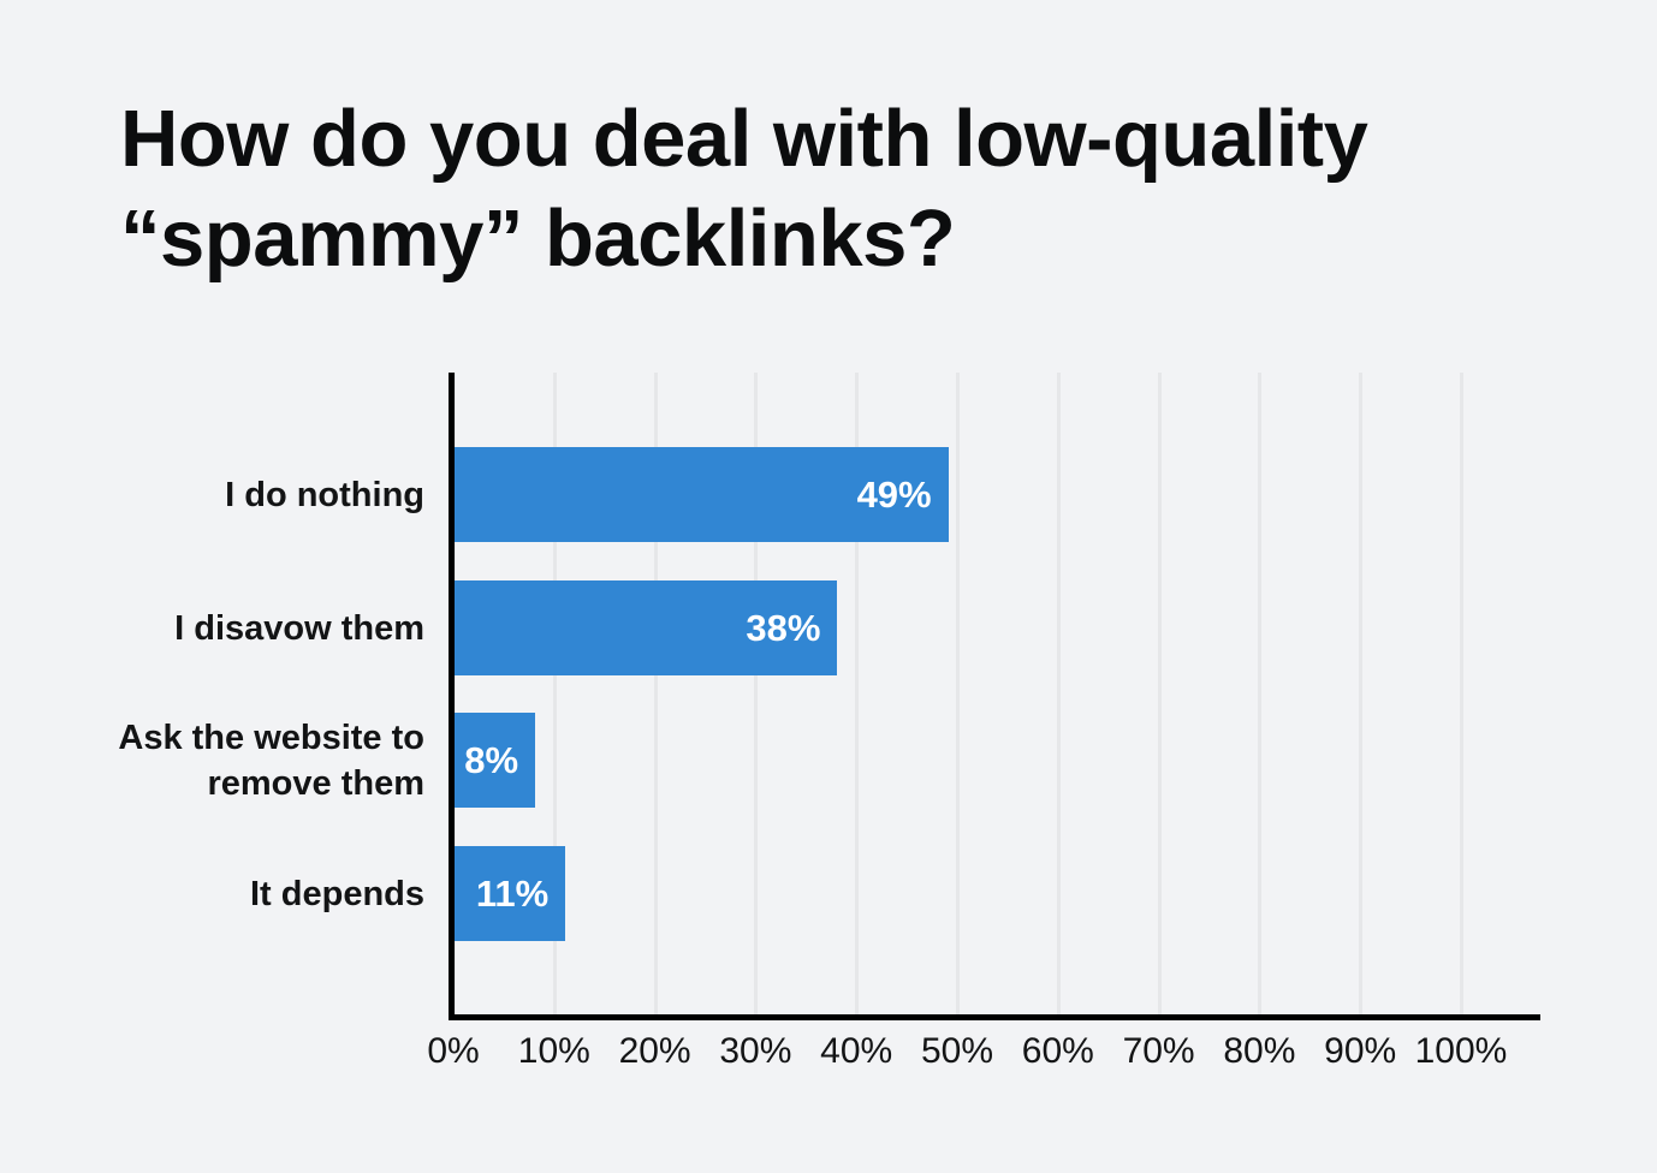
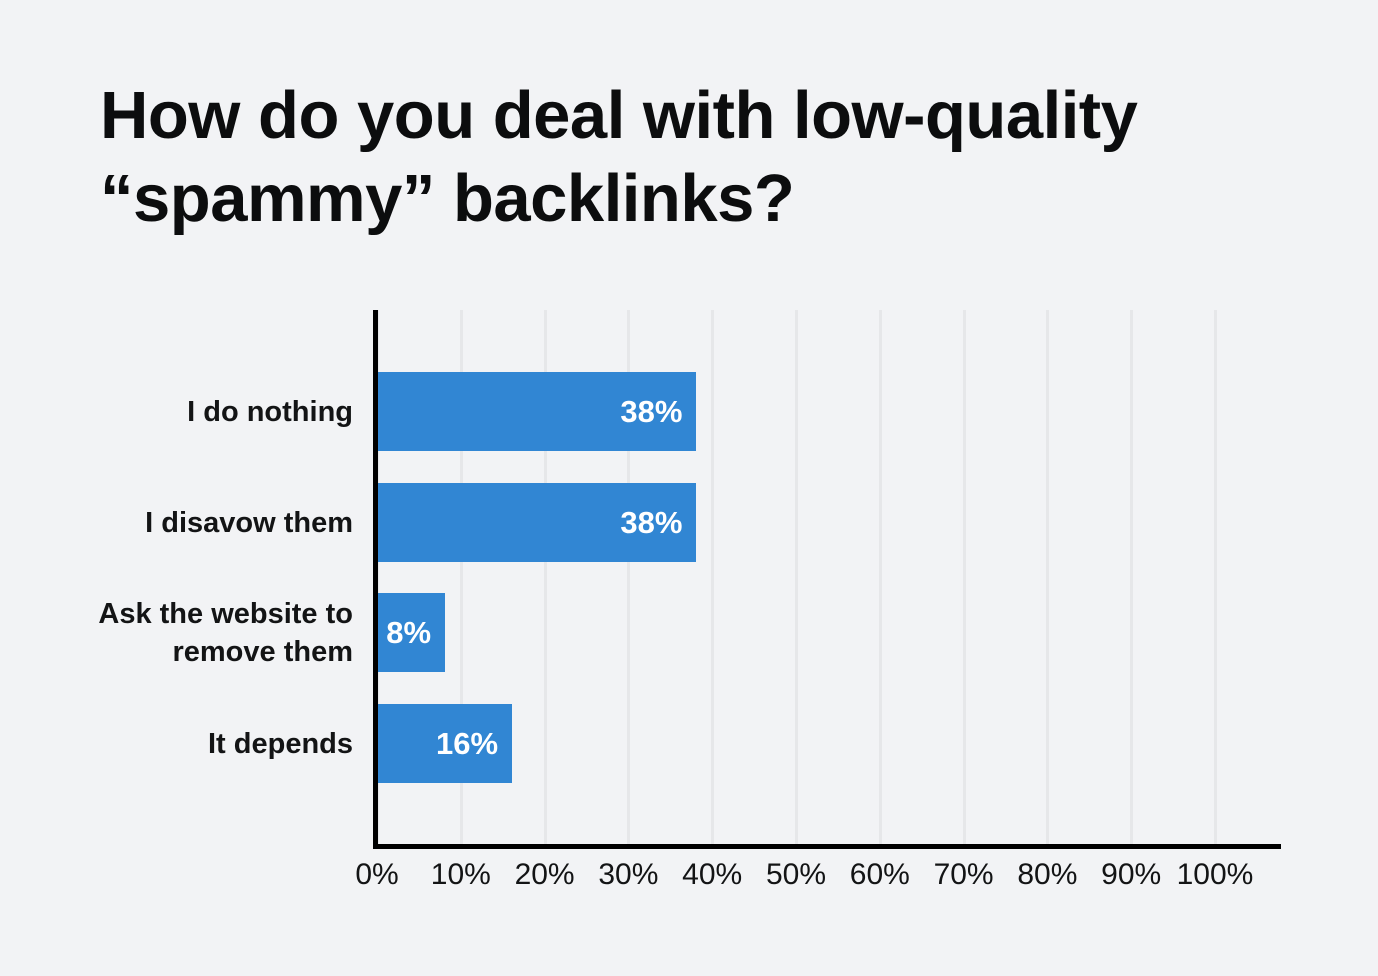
I do nothing: 49% -> 38%
It depends: 11% -> 16%
